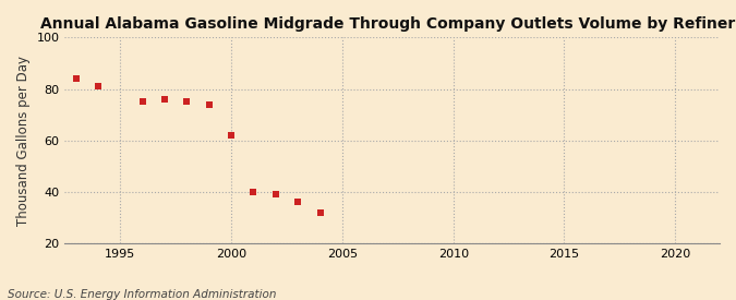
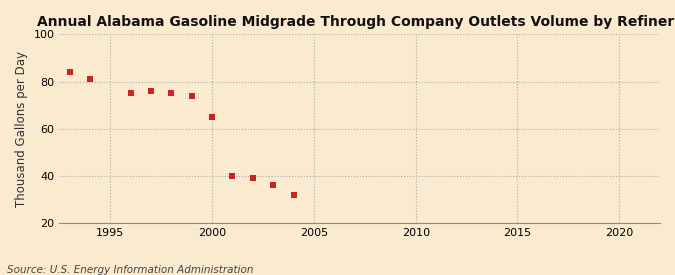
2000: 62 -> 65
